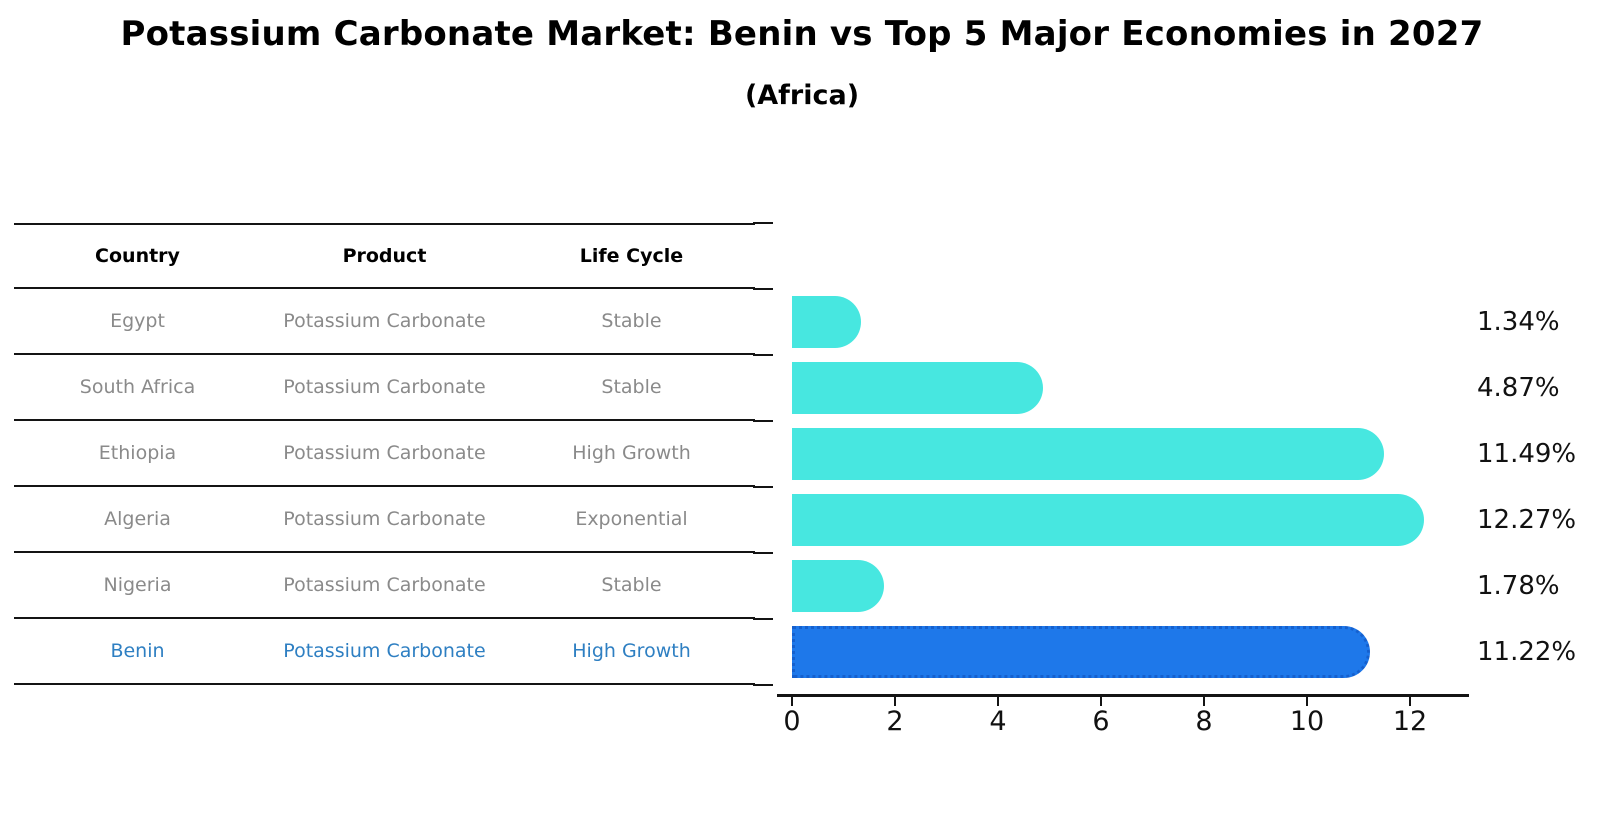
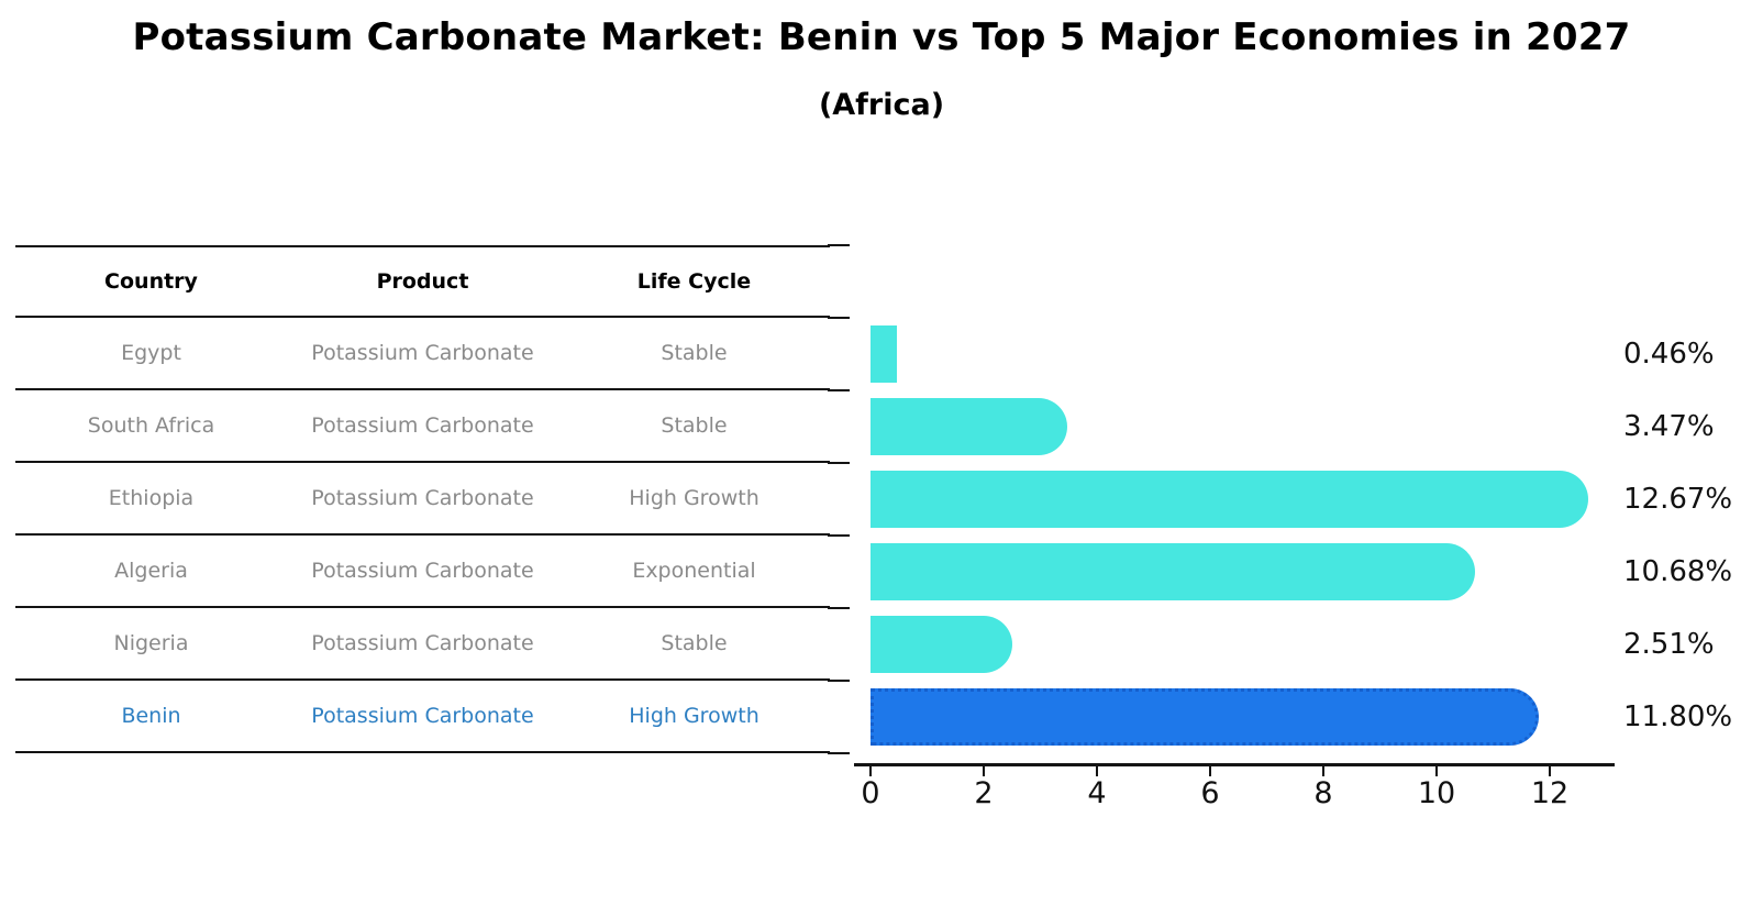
Egypt: 1.34% -> 0.46%
South Africa: 4.87% -> 3.47%
Ethiopia: 11.49% -> 12.67%
Algeria: 12.27% -> 10.68%
Nigeria: 1.78% -> 2.51%
Benin: 11.22% -> 11.80%
